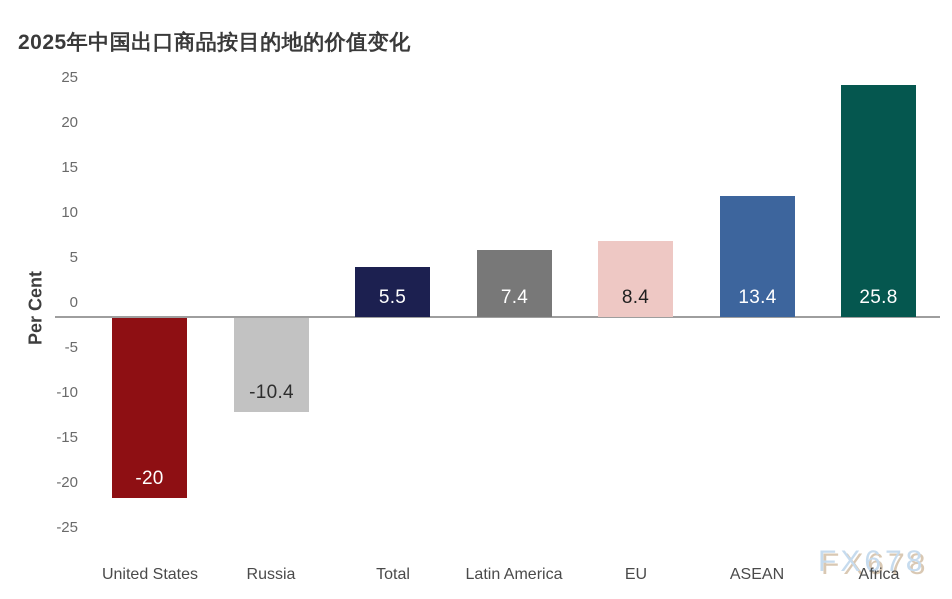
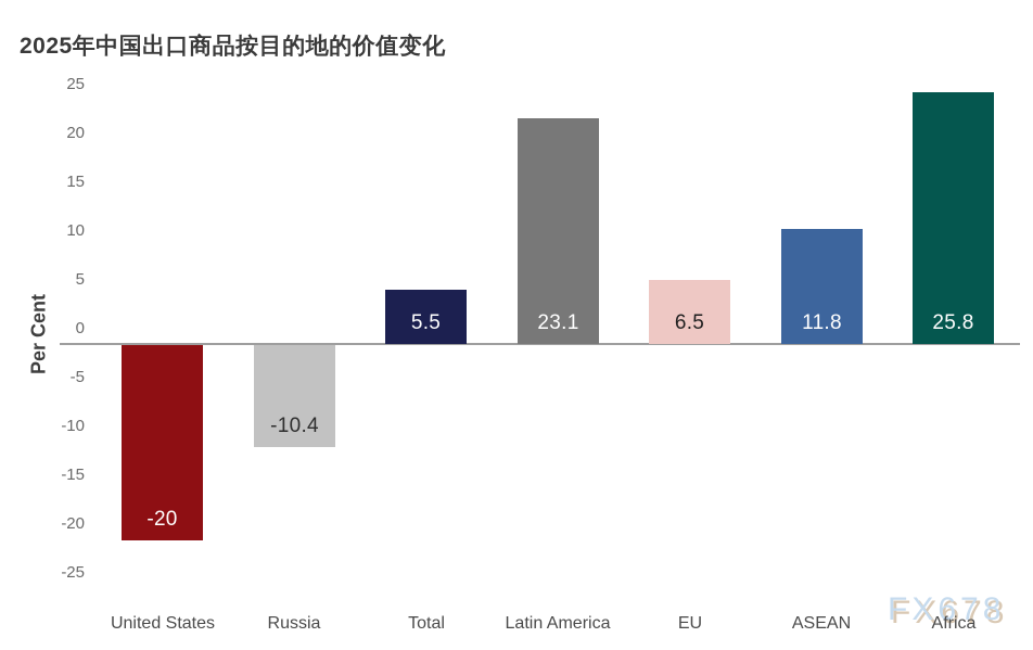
Latin America: 7.4 -> 23.1
EU: 8.4 -> 6.5
ASEAN: 13.4 -> 11.8
